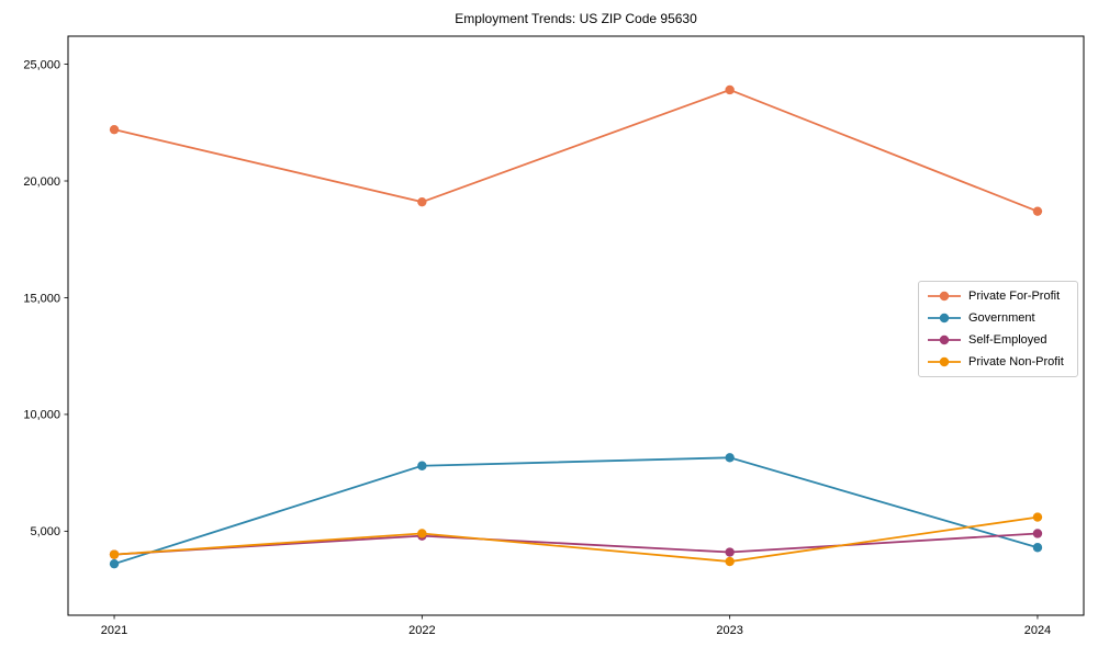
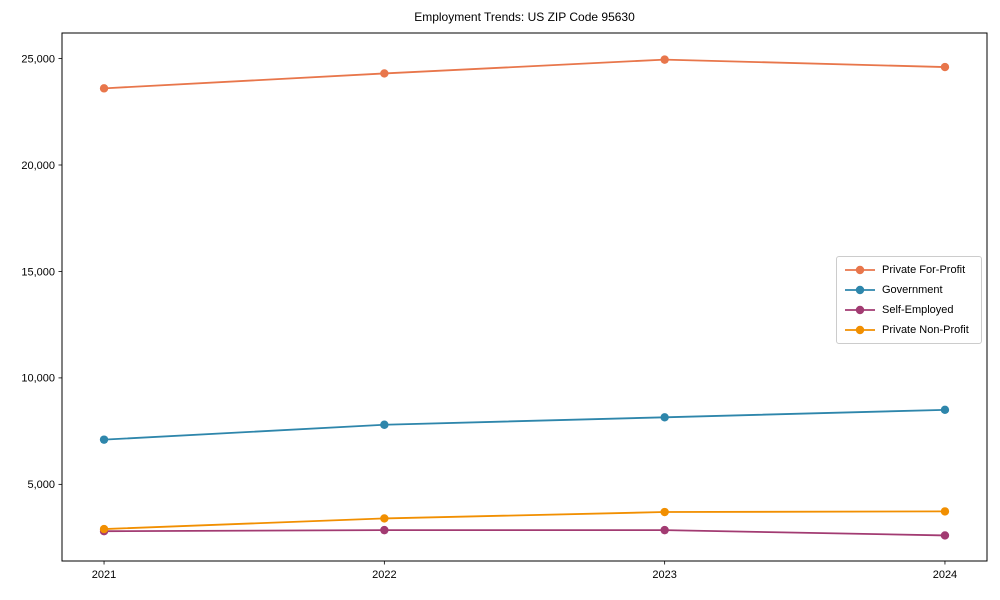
Private For-Profit/2021: 22200 -> 23600
Government/2021: 3600 -> 7100
Self-Employed/2021: 4000 -> 2800
Private Non-Profit/2021: 4000 -> 2900
Private For-Profit/2022: 19100 -> 24300
Self-Employed/2022: 4800 -> 2800
Private Non-Profit/2022: 4900 -> 3400
Private For-Profit/2023: 23900 -> 25000
Self-Employed/2023: 4100 -> 2800
Private For-Profit/2024: 18700 -> 24600
Government/2024: 4300 -> 8500
Self-Employed/2024: 4900 -> 2600
Private Non-Profit/2024: 5600 -> 3700
